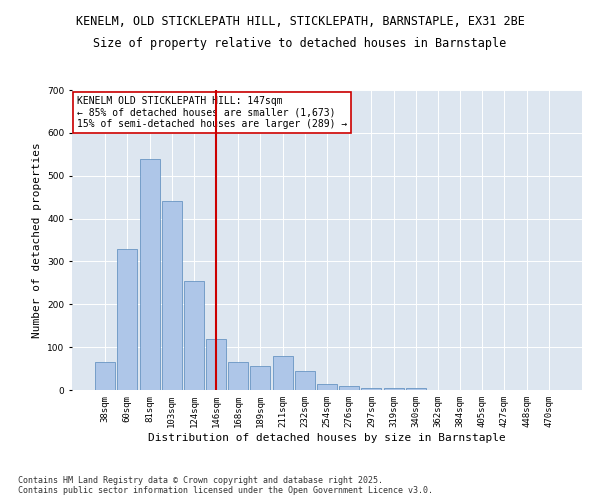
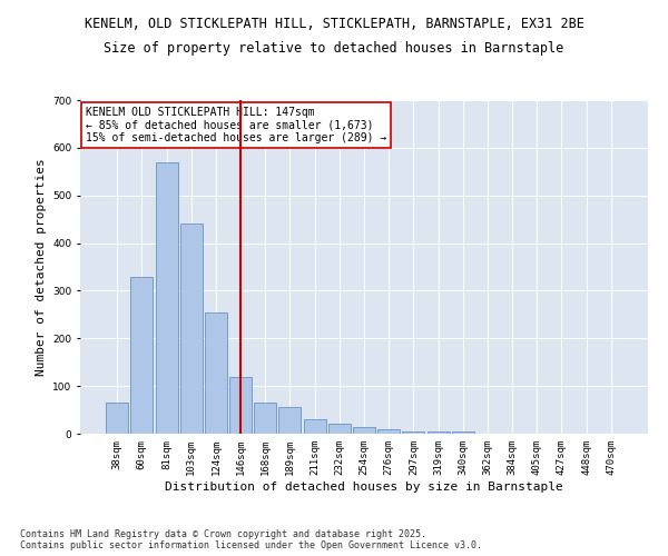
81sqm: 540 -> 570
211sqm: 80 -> 30
232sqm: 45 -> 20
